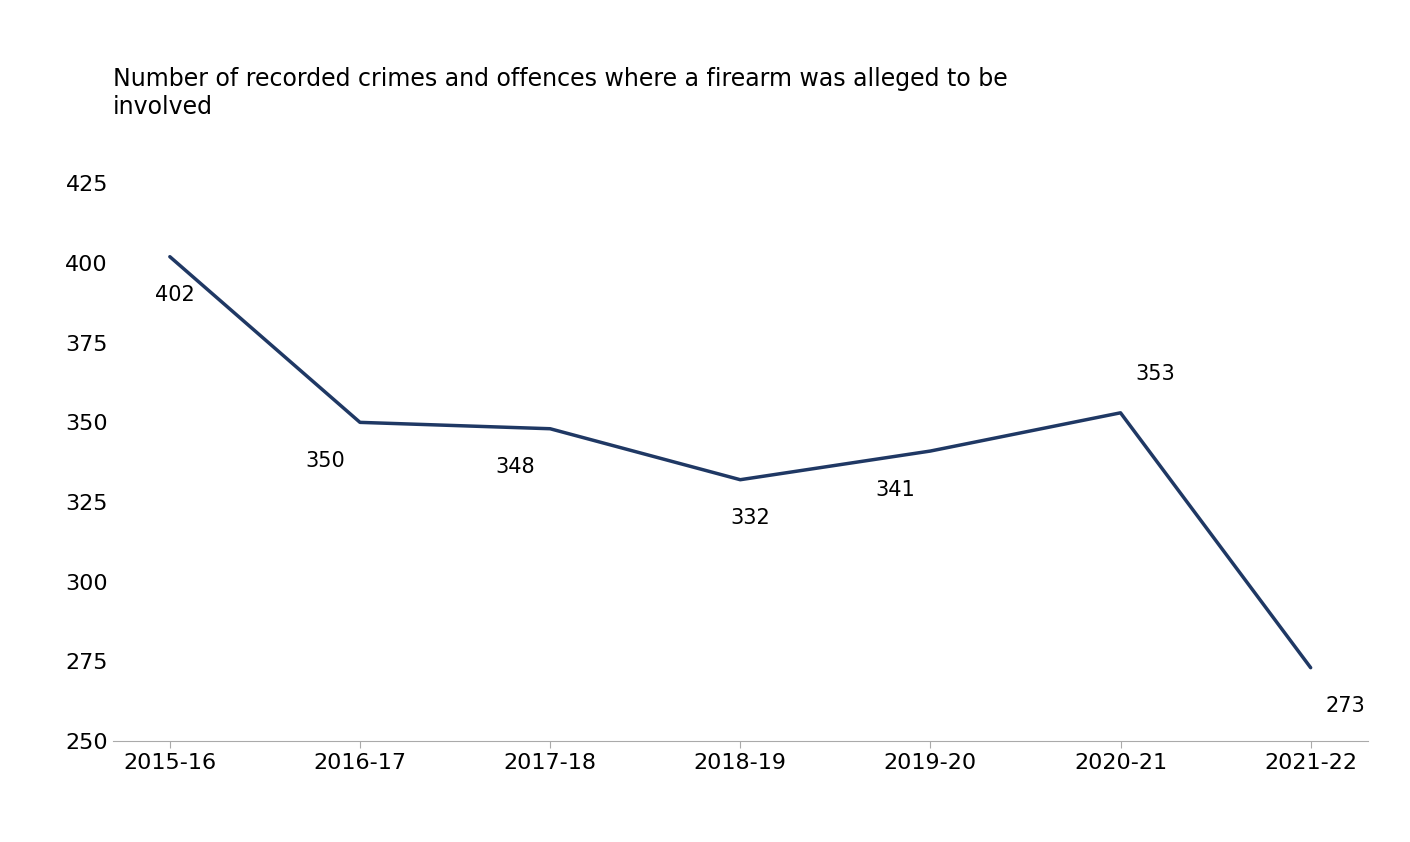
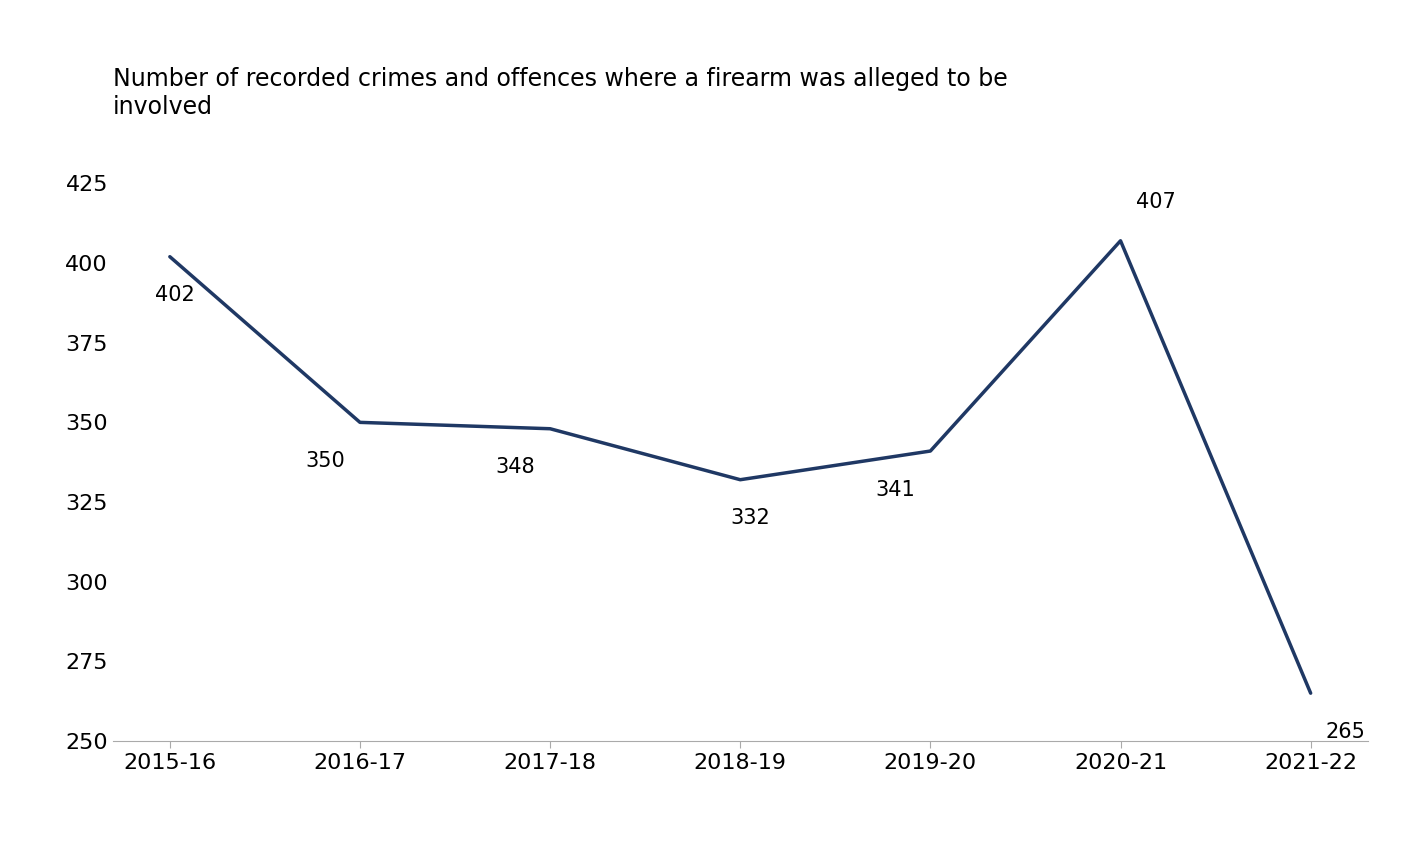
2020-21: 353 -> 407
2021-22: 273 -> 265
